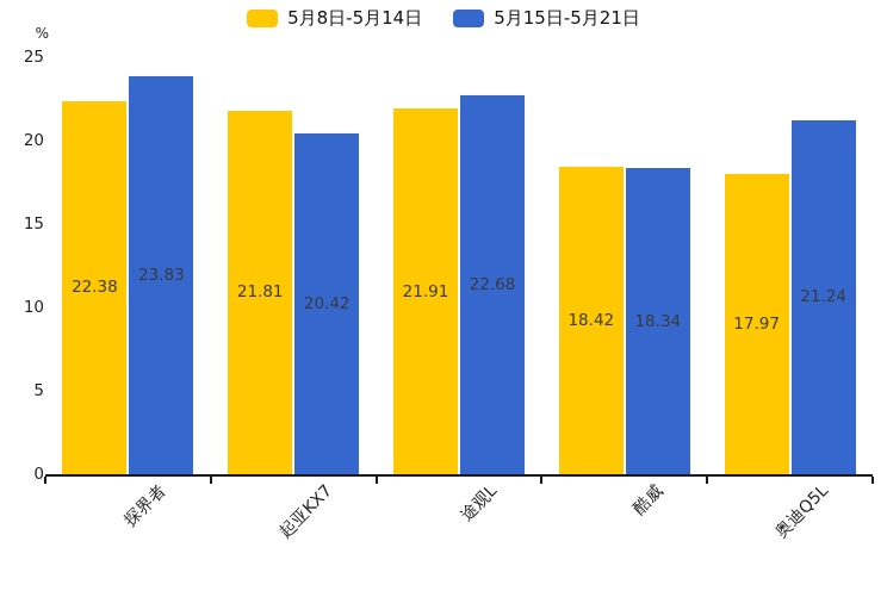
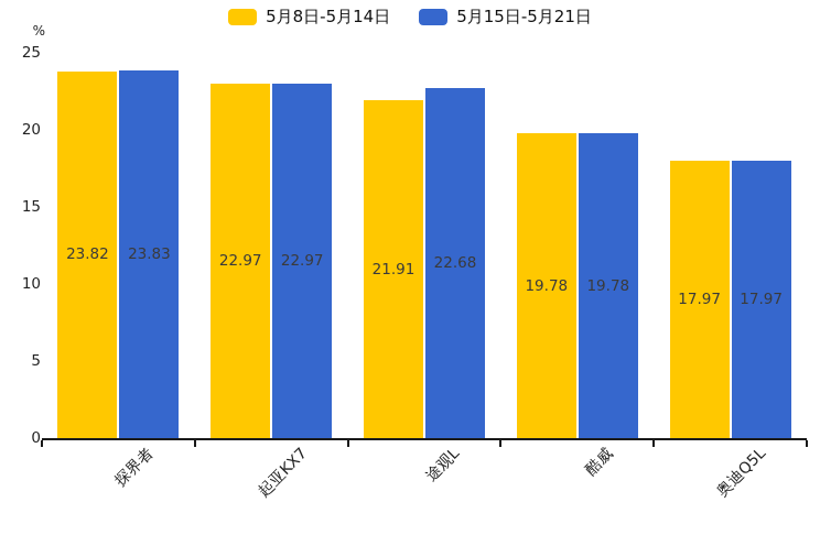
5月8日-5月14日/探界者: 22.38 -> 23.82
5月8日-5月14日/起亚KX7: 21.81 -> 22.97
5月15日-5月21日/起亚KX7: 20.42 -> 22.97
5月8日-5月14日/酷威: 18.42 -> 19.78
5月15日-5月21日/酷威: 18.34 -> 19.78
5月15日-5月21日/奥迪Q5L: 21.24 -> 17.97
